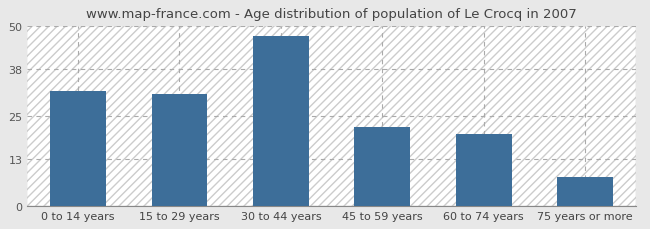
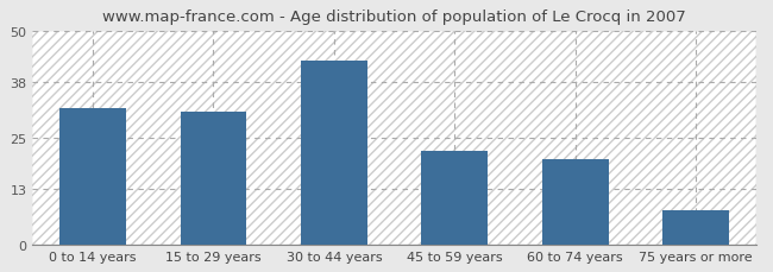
30 to 44 years: 47 -> 43
